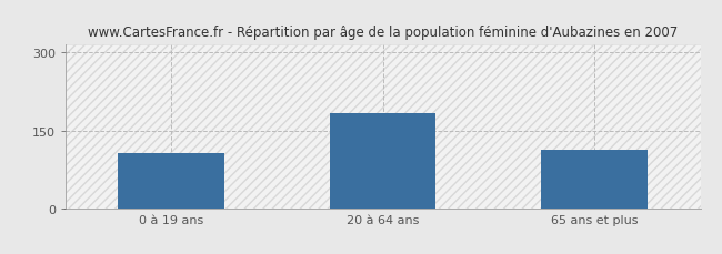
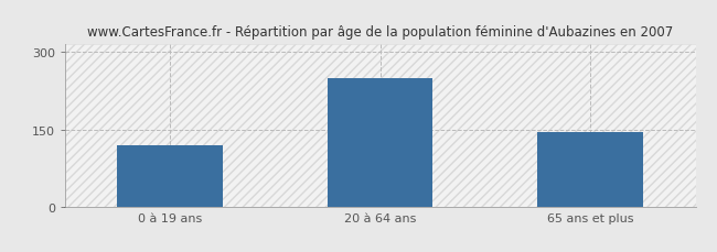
0 à 19 ans: 107 -> 120
20 à 64 ans: 183 -> 250
65 ans et plus: 113 -> 145
